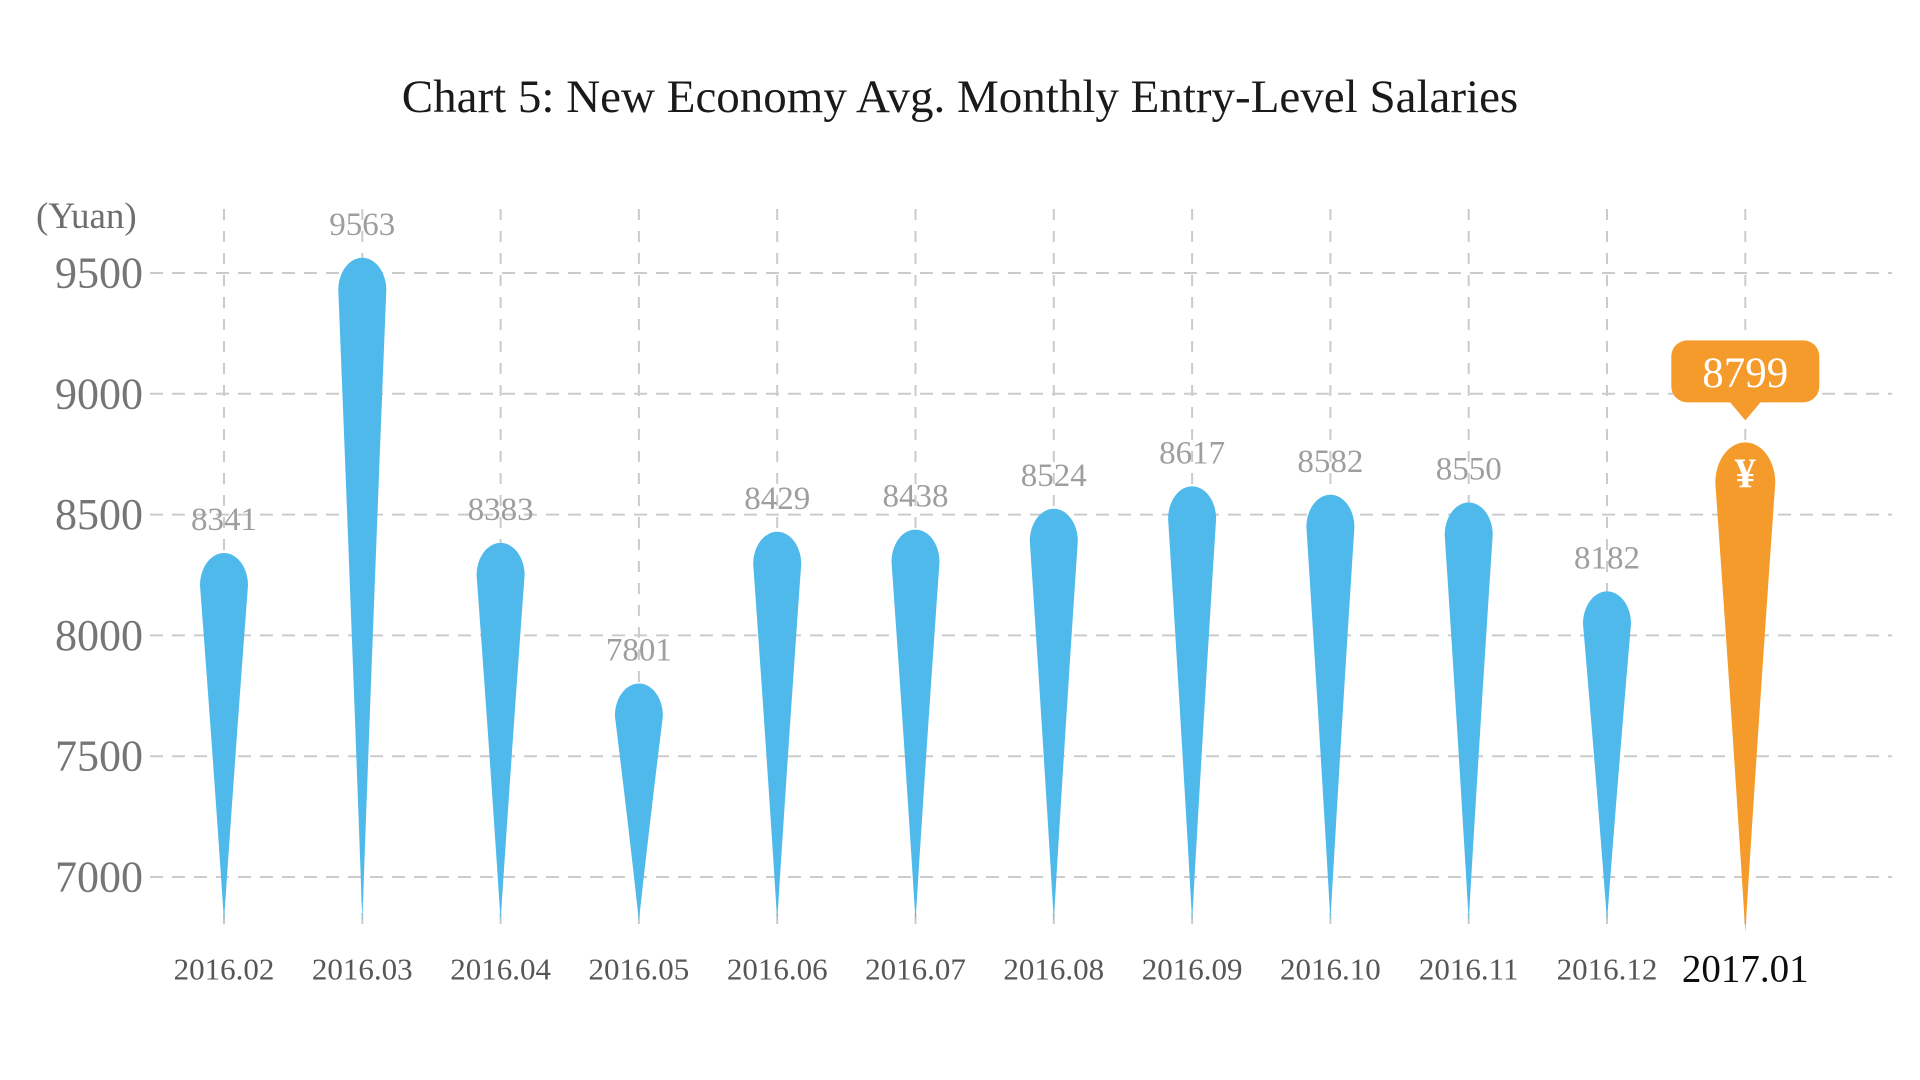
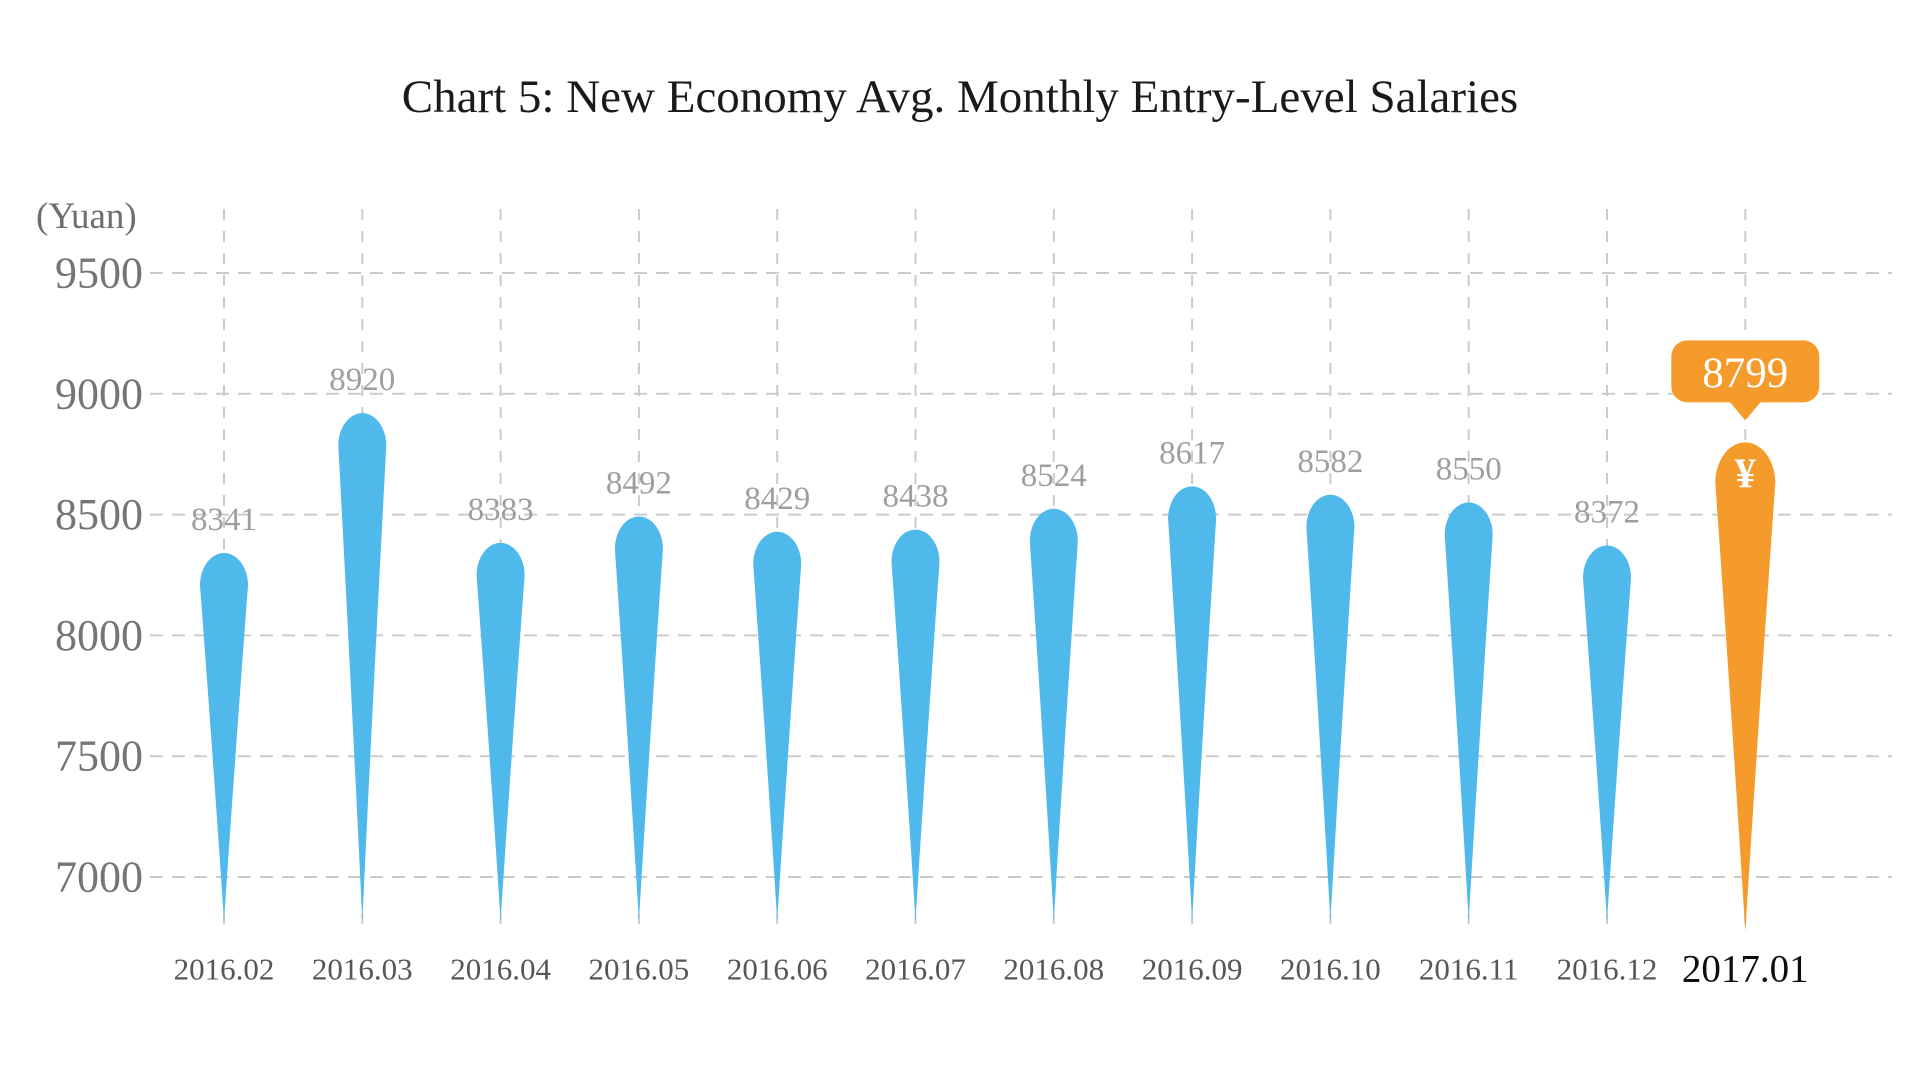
2016.03: 9563 -> 8920
2016.05: 7801 -> 8492
2016.12: 8182 -> 8372
